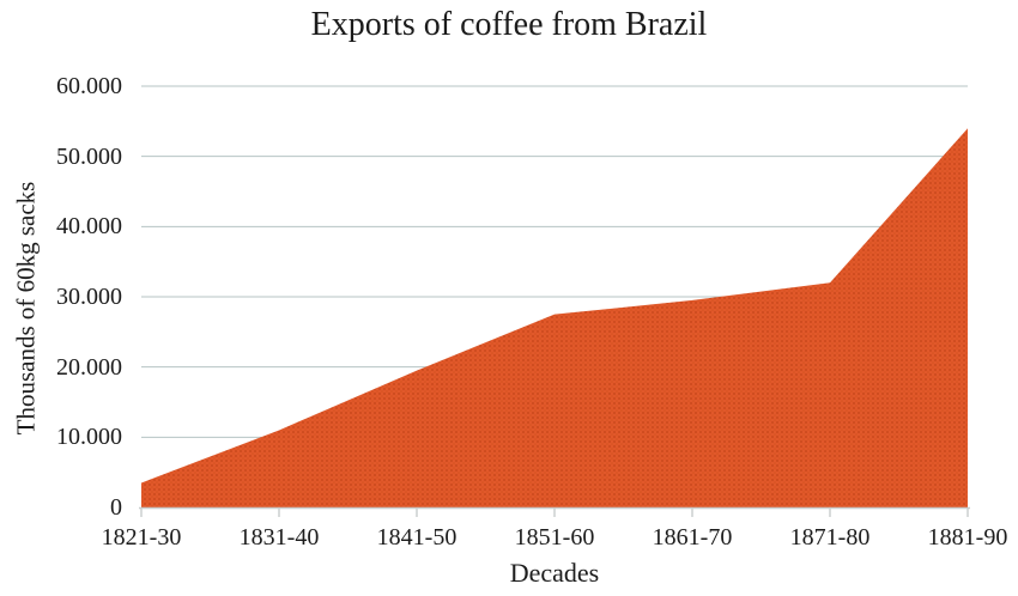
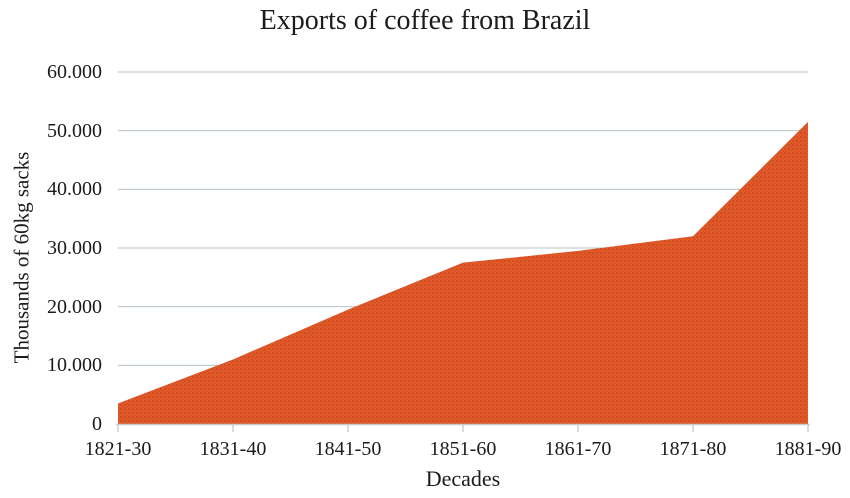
1881-90: 54000 -> 52000
